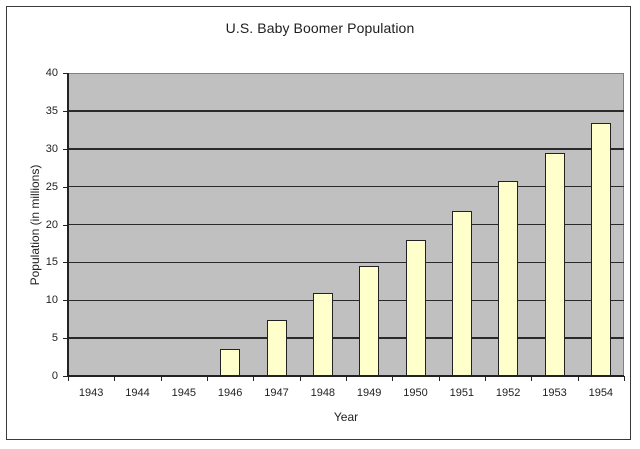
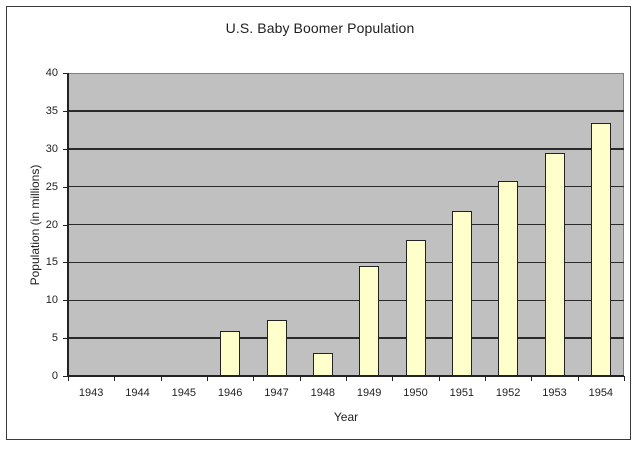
1946: 4 -> 6
1948: 11 -> 3
